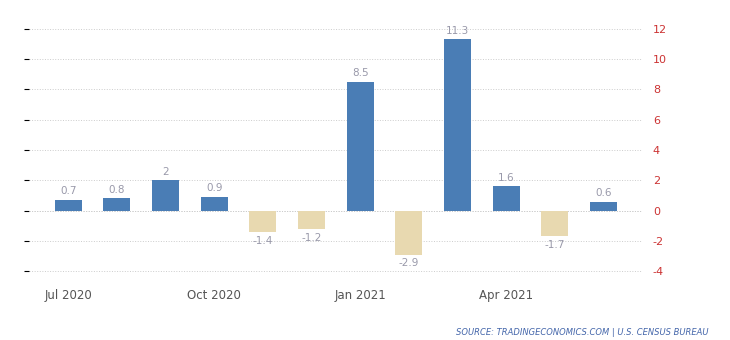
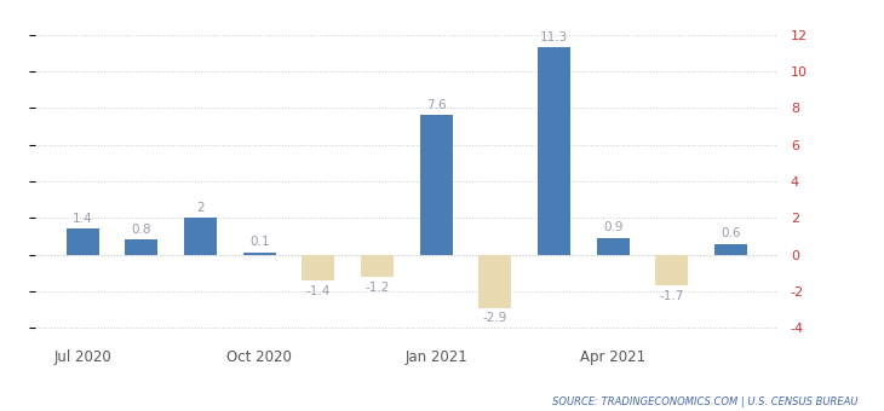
Jul 2020: 0.7 -> 1.4
Oct 2020: 0.9 -> 0.1
Jan 2021: 8.5 -> 7.6
Apr 2021: 1.6 -> 0.9
